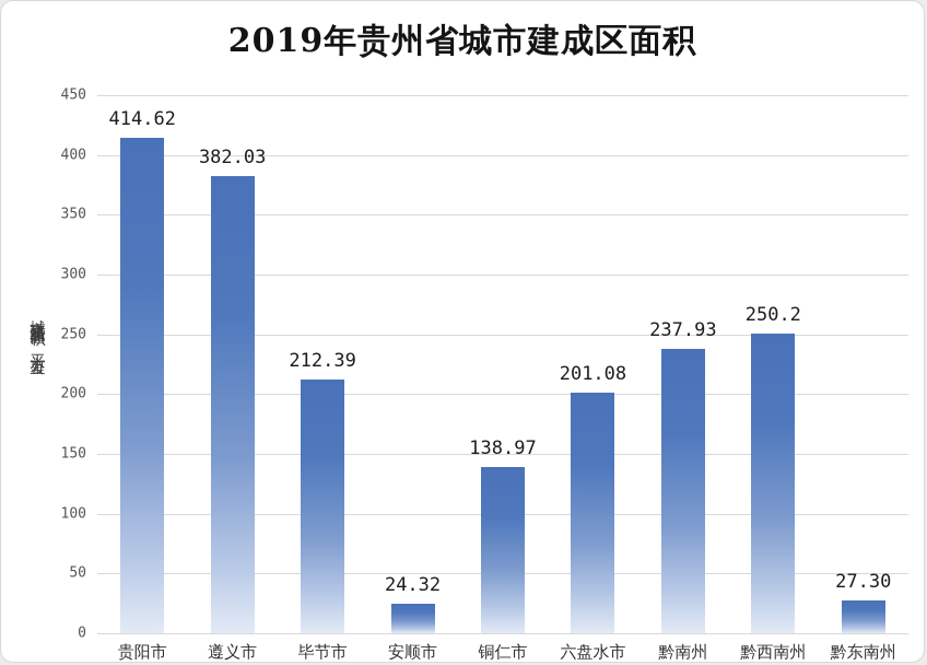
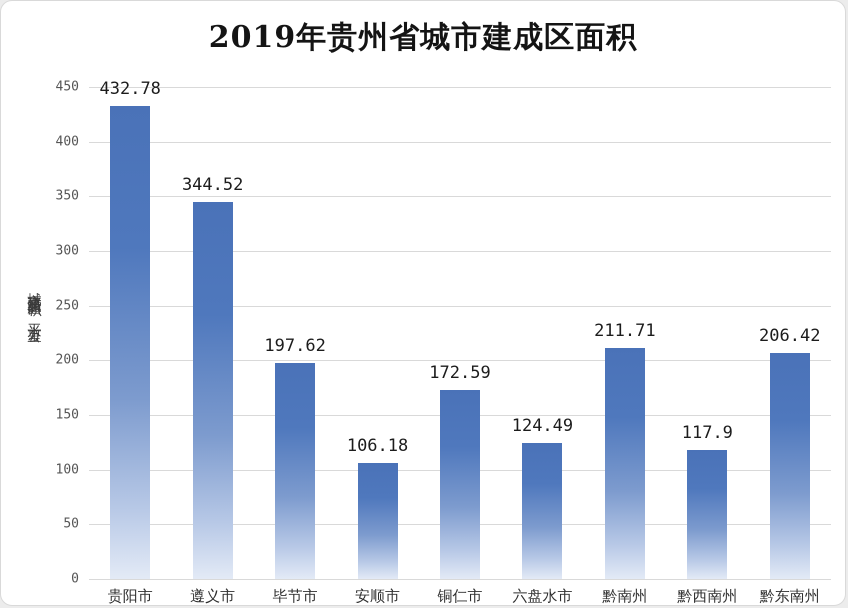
贵阳市: 414.62 -> 432.78
遵义市: 382.03 -> 344.52
毕节市: 212.39 -> 197.62
安顺市: 24.32 -> 106.18
铜仁市: 138.97 -> 172.59
六盘水市: 201.08 -> 124.49
黔南州: 237.93 -> 211.71
黔西南州: 250.2 -> 117.9
黔东南州: 27.30 -> 206.42
